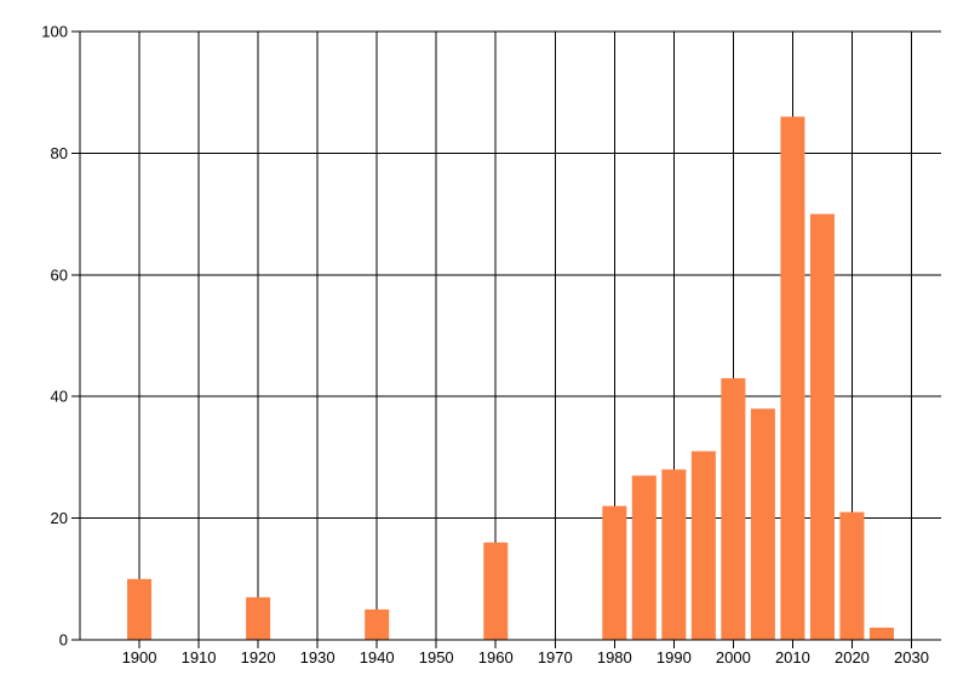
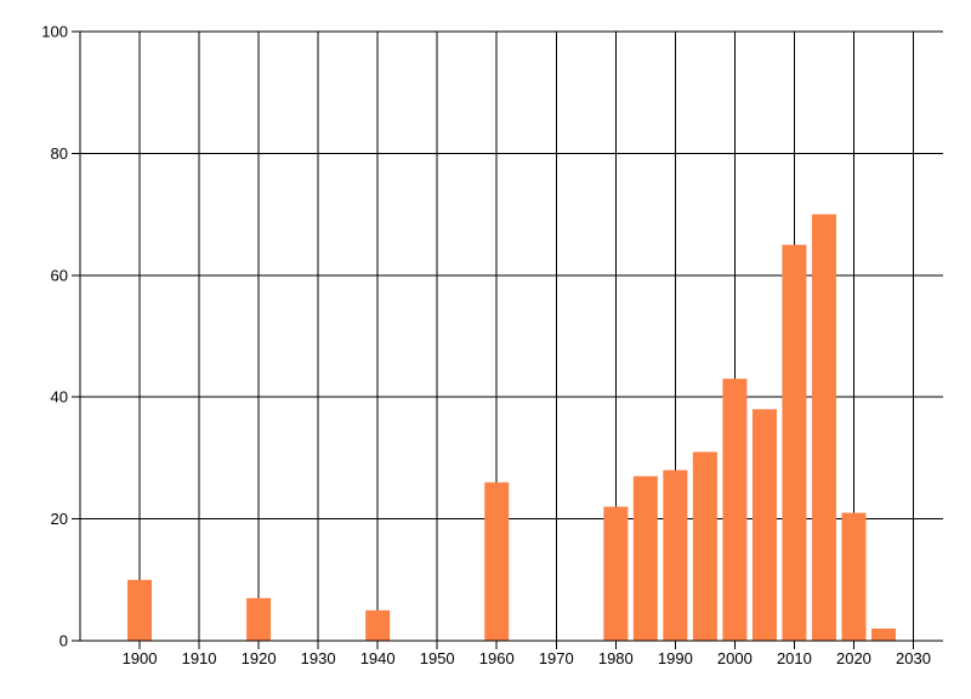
1960: 16 -> 26
2010: 86 -> 65
